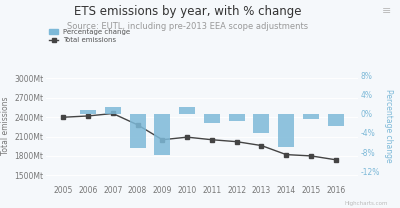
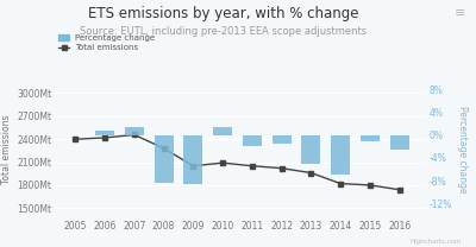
Percentage change/2008: -7.2% -> -8.5%
Percentage change/2013: -3.9% -> -5.0%
